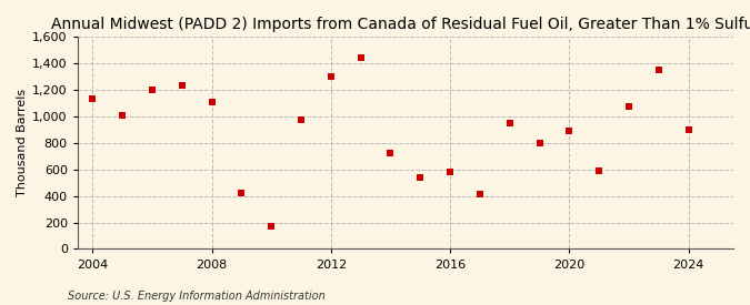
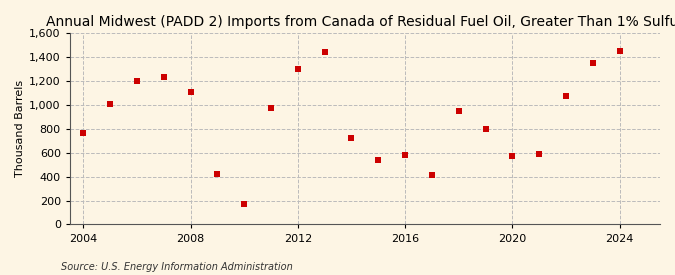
2004: 1,130 -> 760
2020: 890 -> 580
2024: 900 -> 1,450
